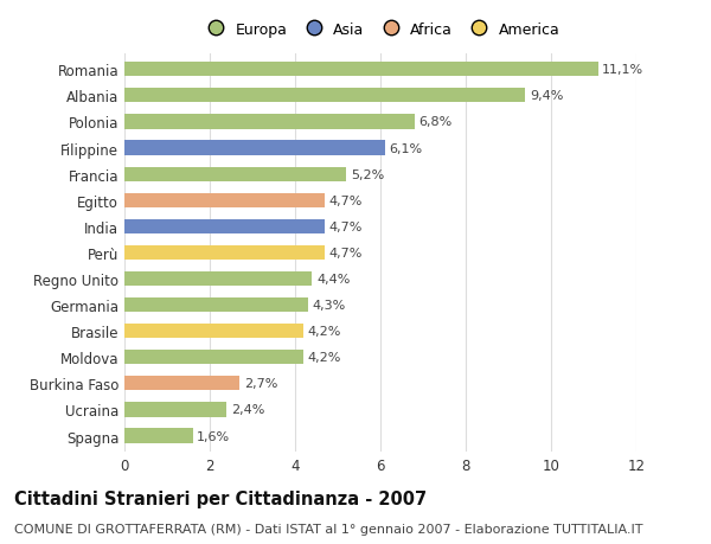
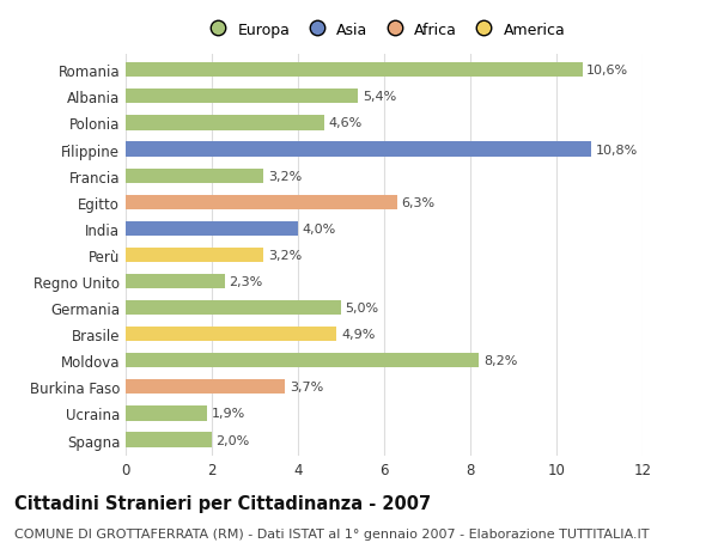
Romania: 11,1% -> 10,6%
Albania: 9,4% -> 5,4%
Polonia: 6,8% -> 4,6%
Filippine: 6,1% -> 10,8%
Francia: 5,2% -> 3,2%
Egitto: 4,7% -> 6,3%
India: 4,7% -> 4,0%
Perù: 4,7% -> 3,2%
Regno Unito: 4,4% -> 2,3%
Germania: 4,3% -> 5,0%
Brasile: 4,2% -> 4,9%
Moldova: 4,2% -> 8,2%
Burkina Faso: 2,7% -> 3,7%
Ucraina: 2,4% -> 1,9%
Spagna: 1,6% -> 2,0%
